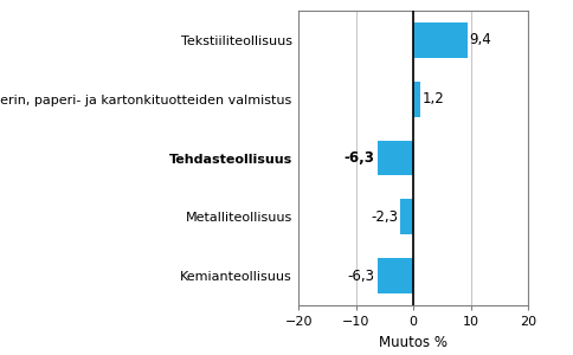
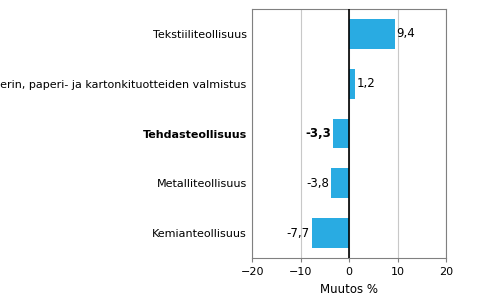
Tehdasteollisuus: -6,3 -> -3,3
Metalliteollisuus: -2,3 -> -3,8
Kemianteollisuus: -6,3 -> -7,7
